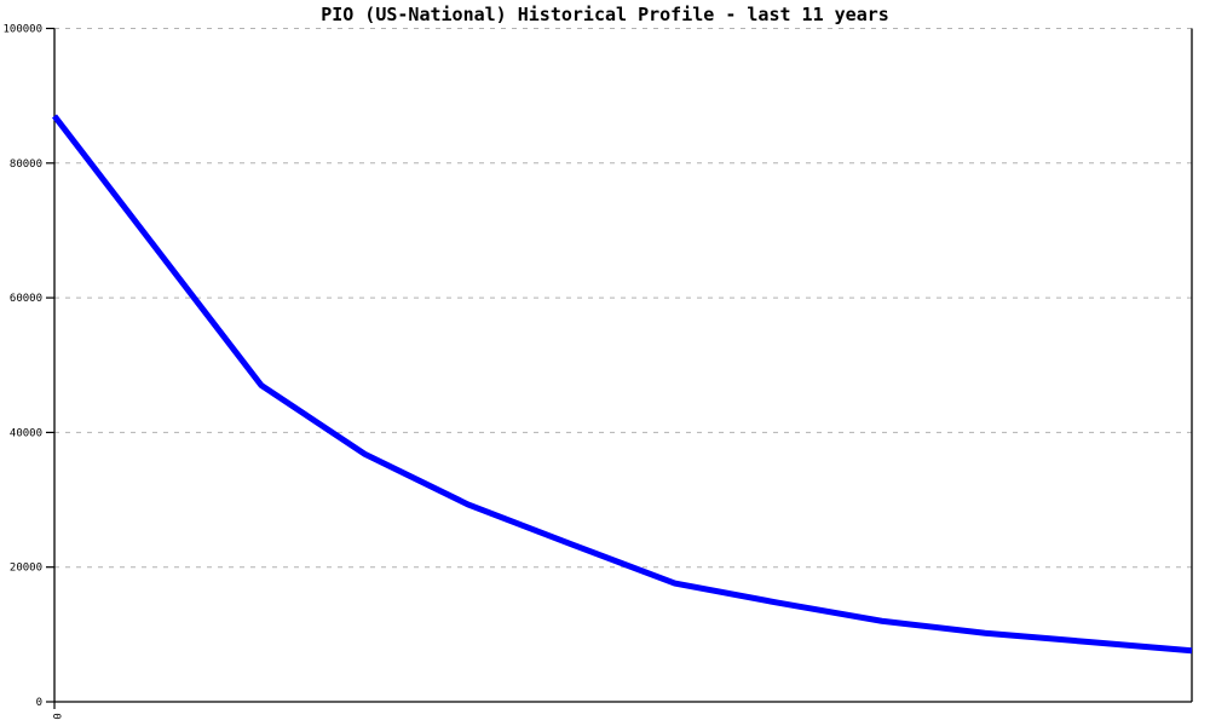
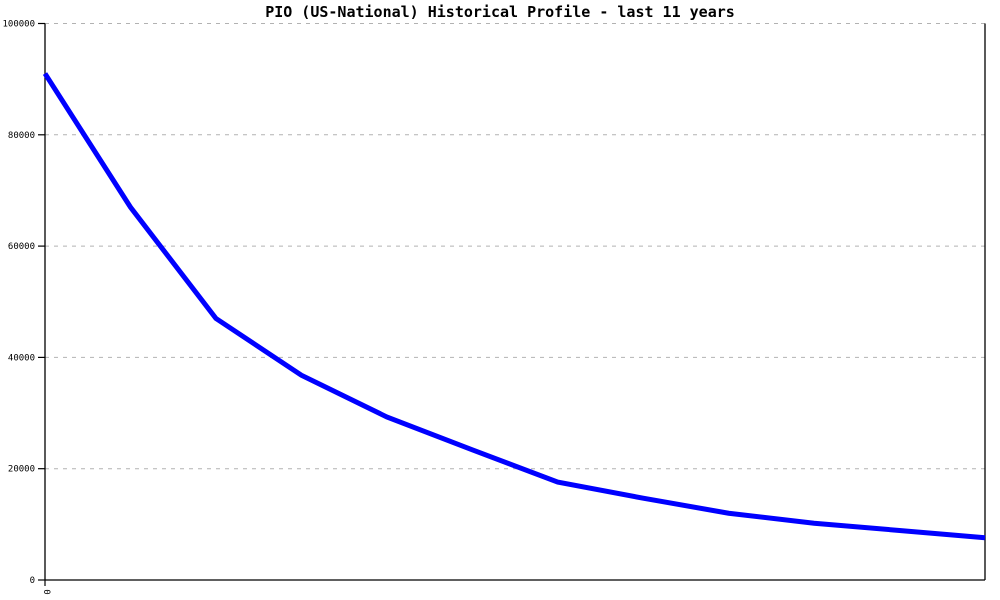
0: 87000 -> 91000
